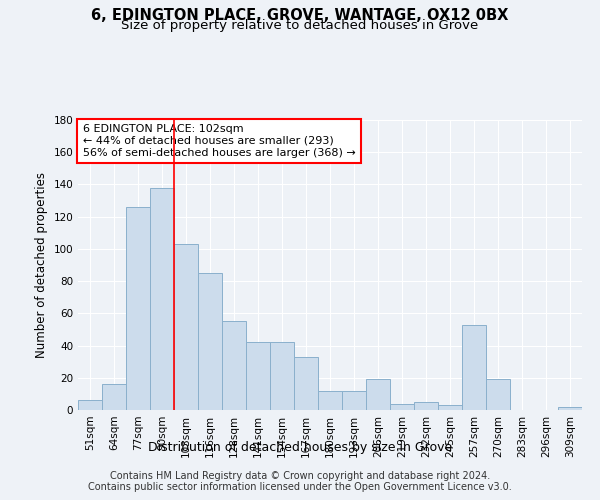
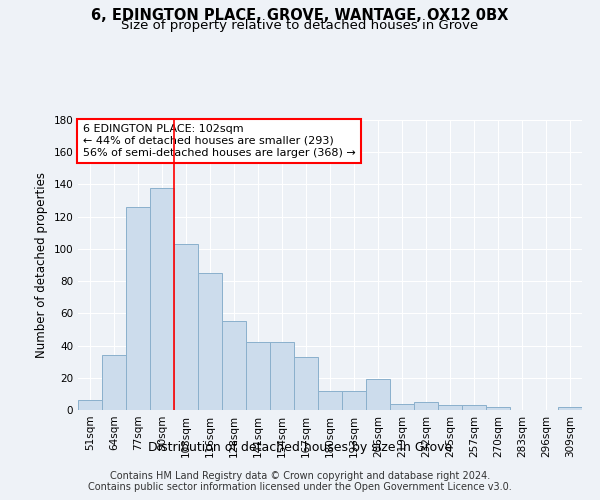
64sqm: 16 -> 34
257sqm: 53 -> 3
270sqm: 19 -> 2
